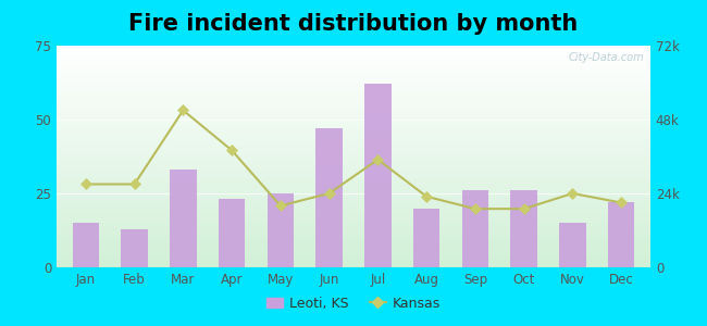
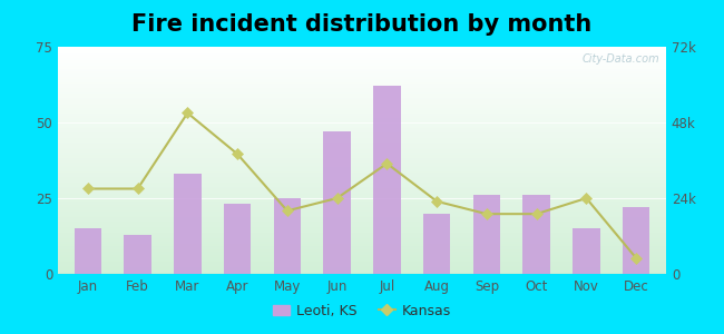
Kansas/Dec: 21k -> 5k
